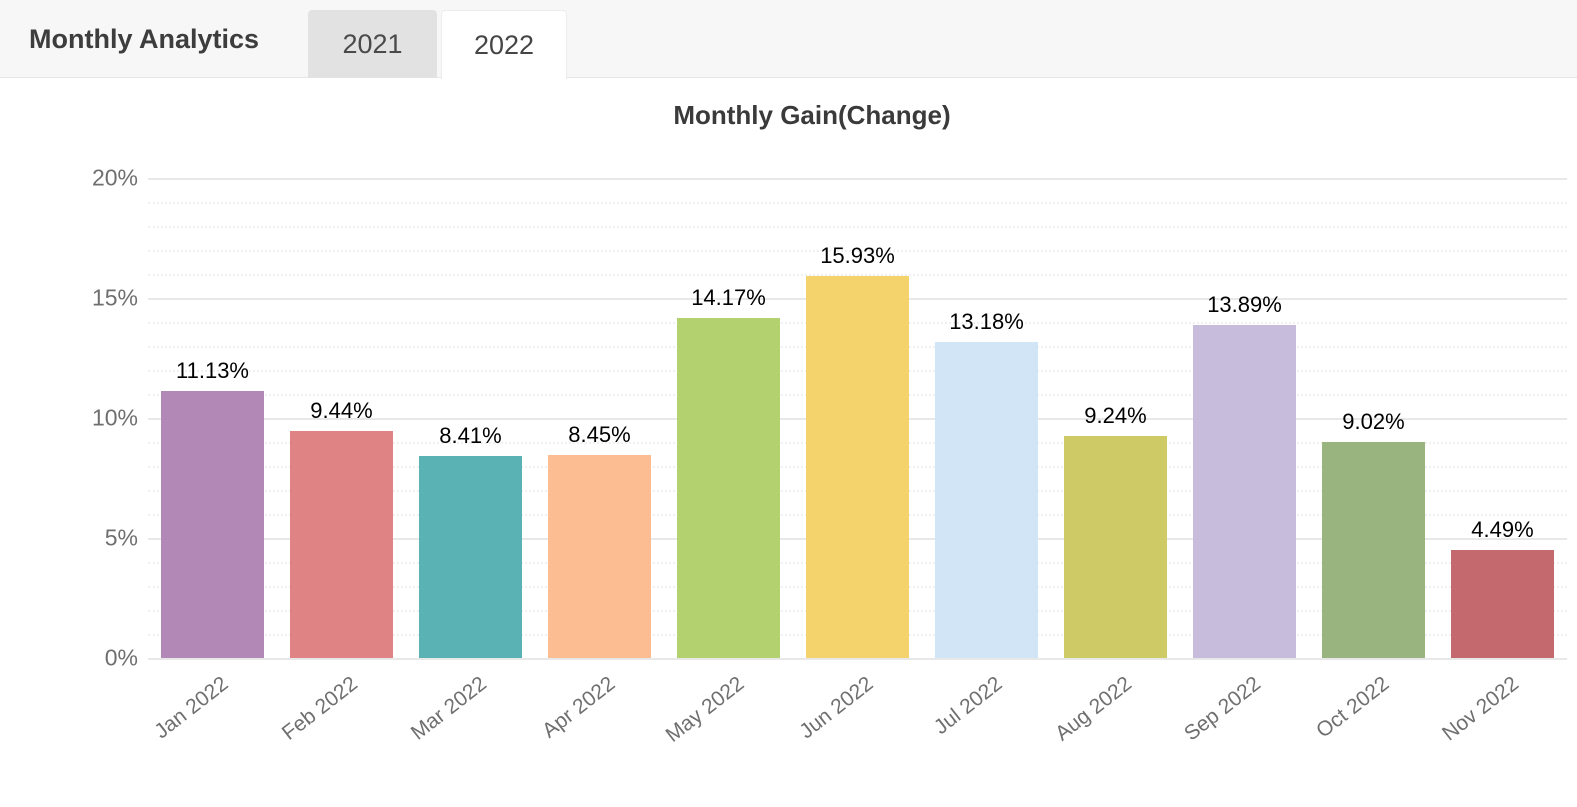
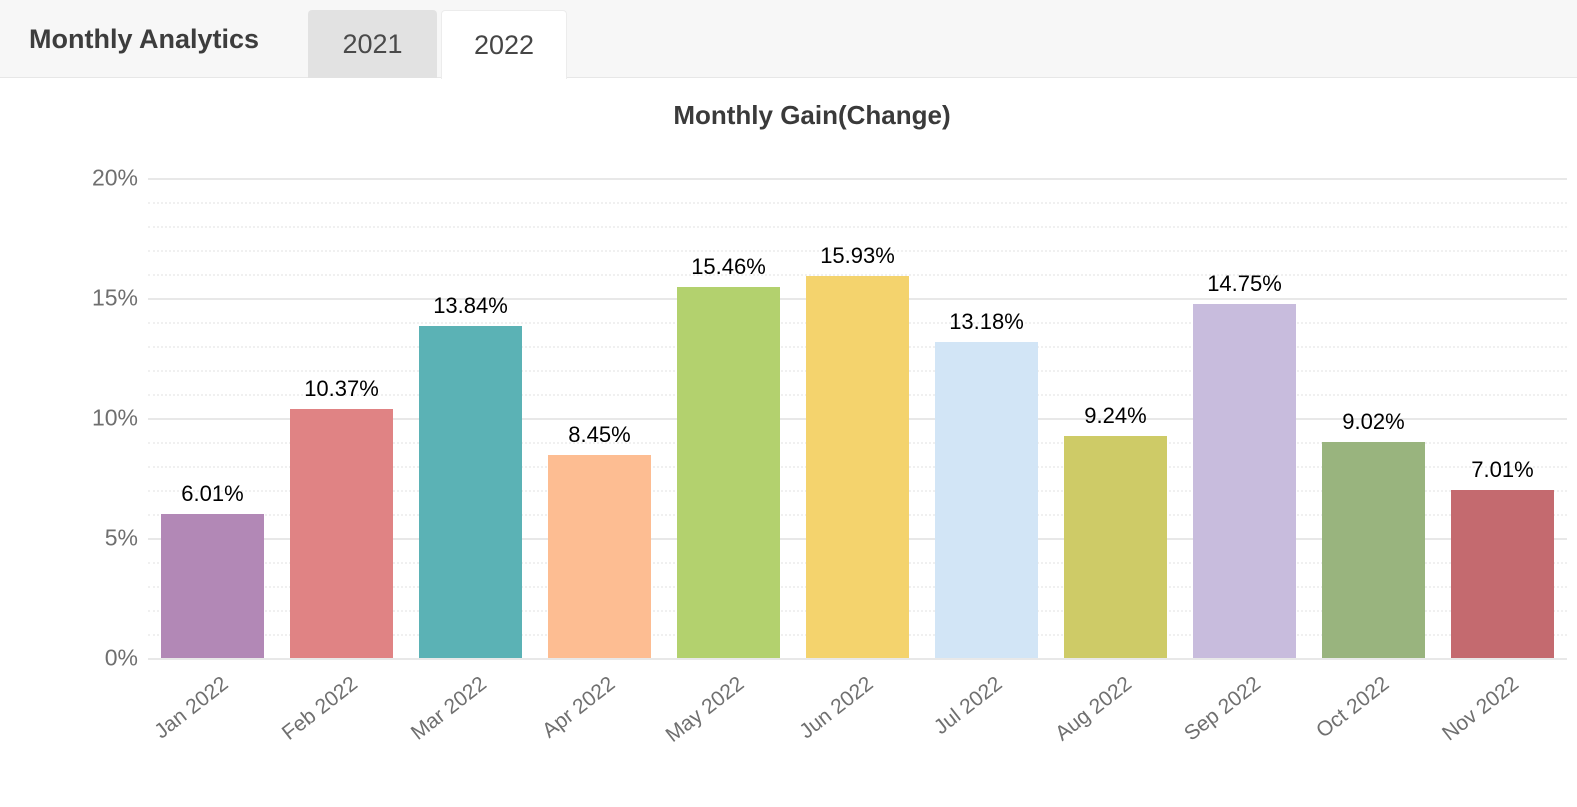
Jan 2022: 11.13% -> 6.01%
Feb 2022: 9.44% -> 10.37%
Mar 2022: 8.41% -> 13.84%
May 2022: 14.17% -> 15.46%
Sep 2022: 13.89% -> 14.75%
Nov 2022: 4.49% -> 7.01%
